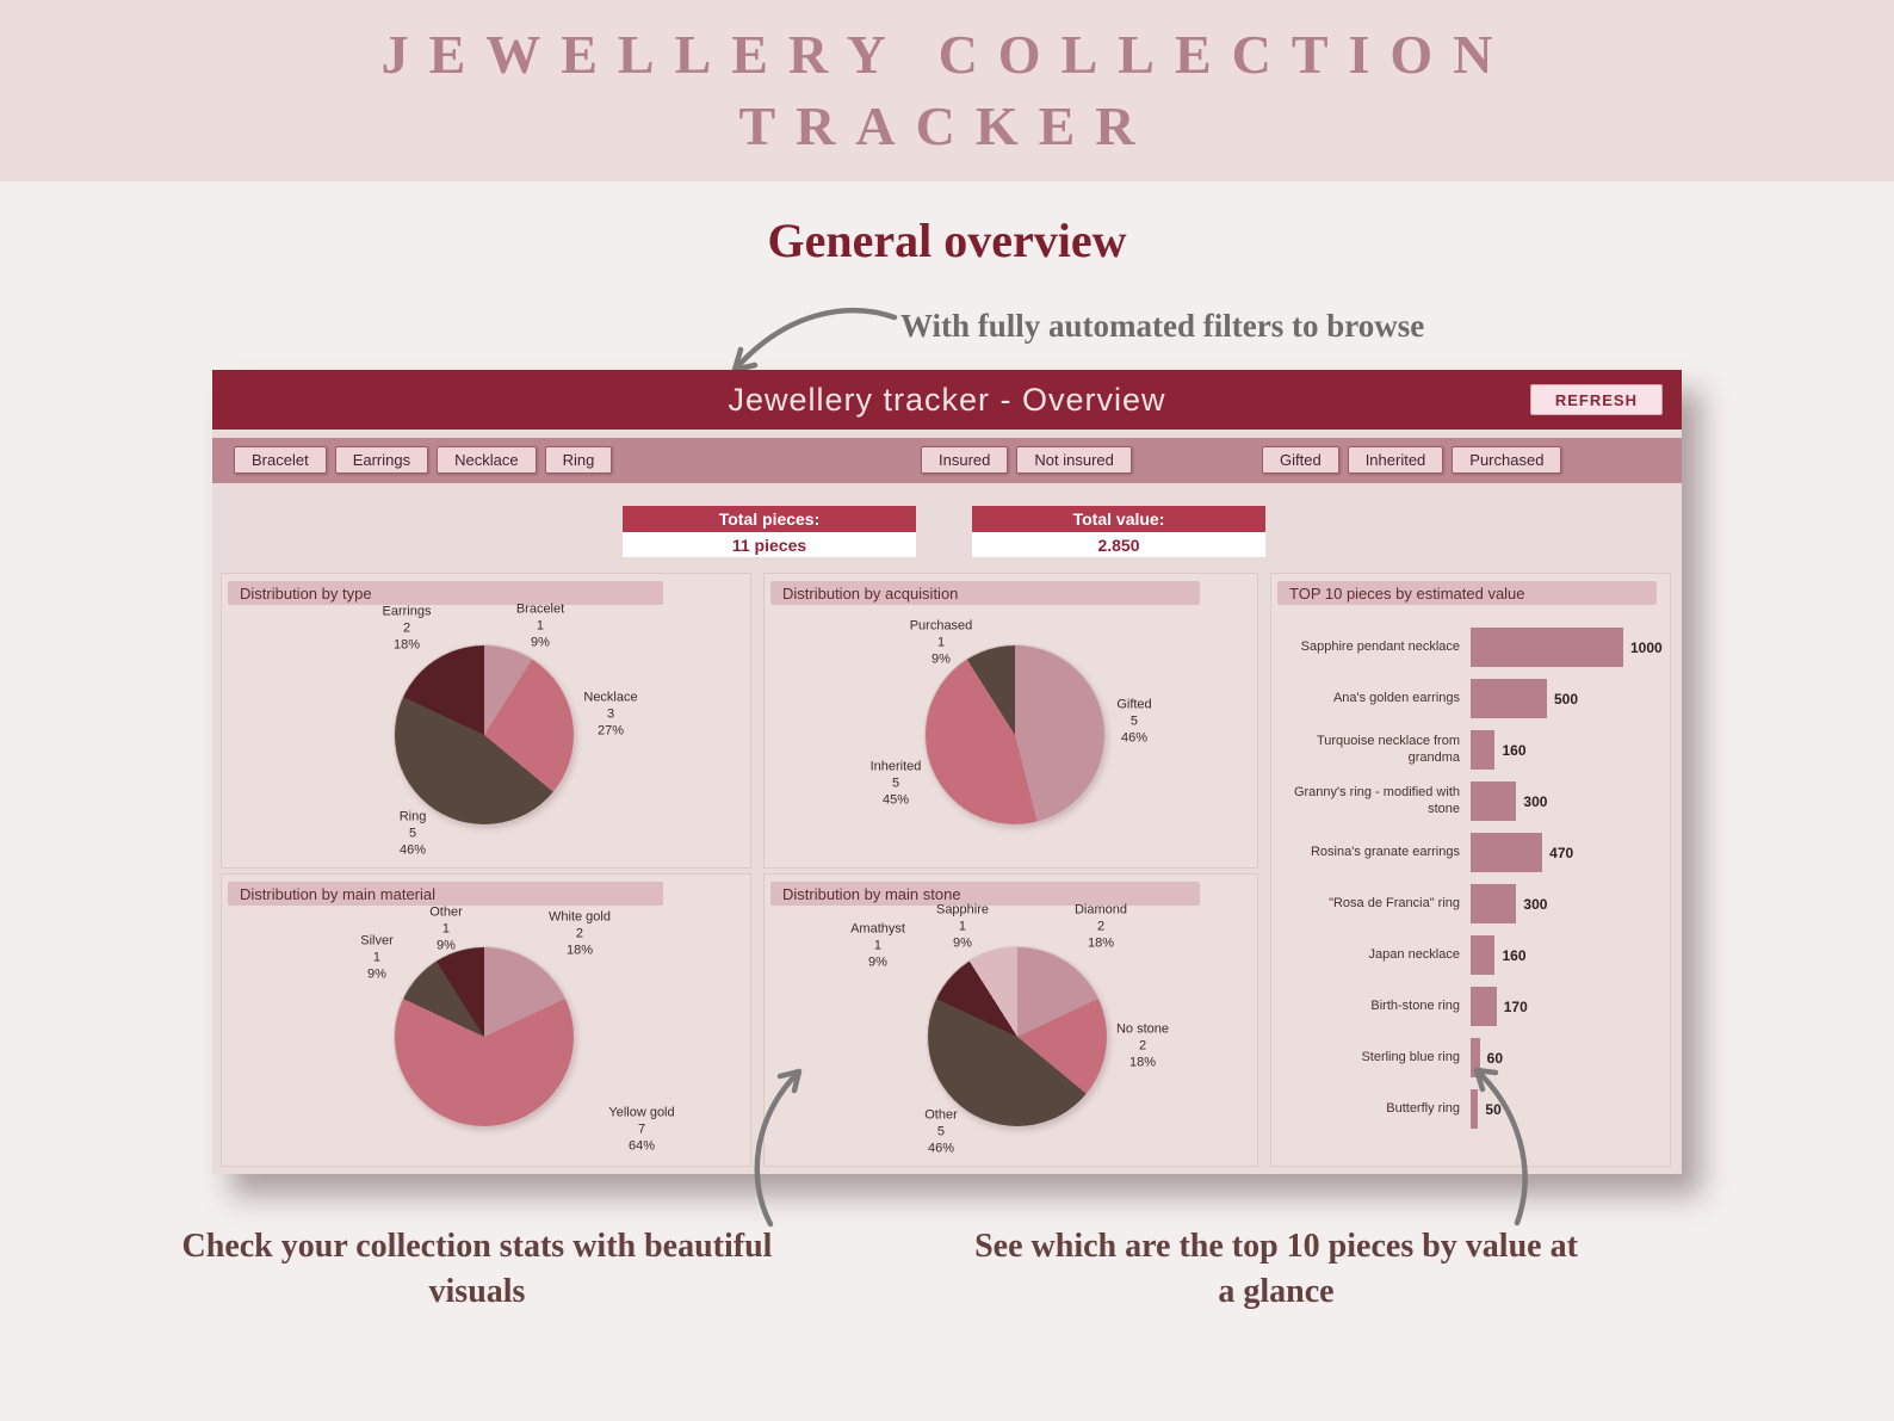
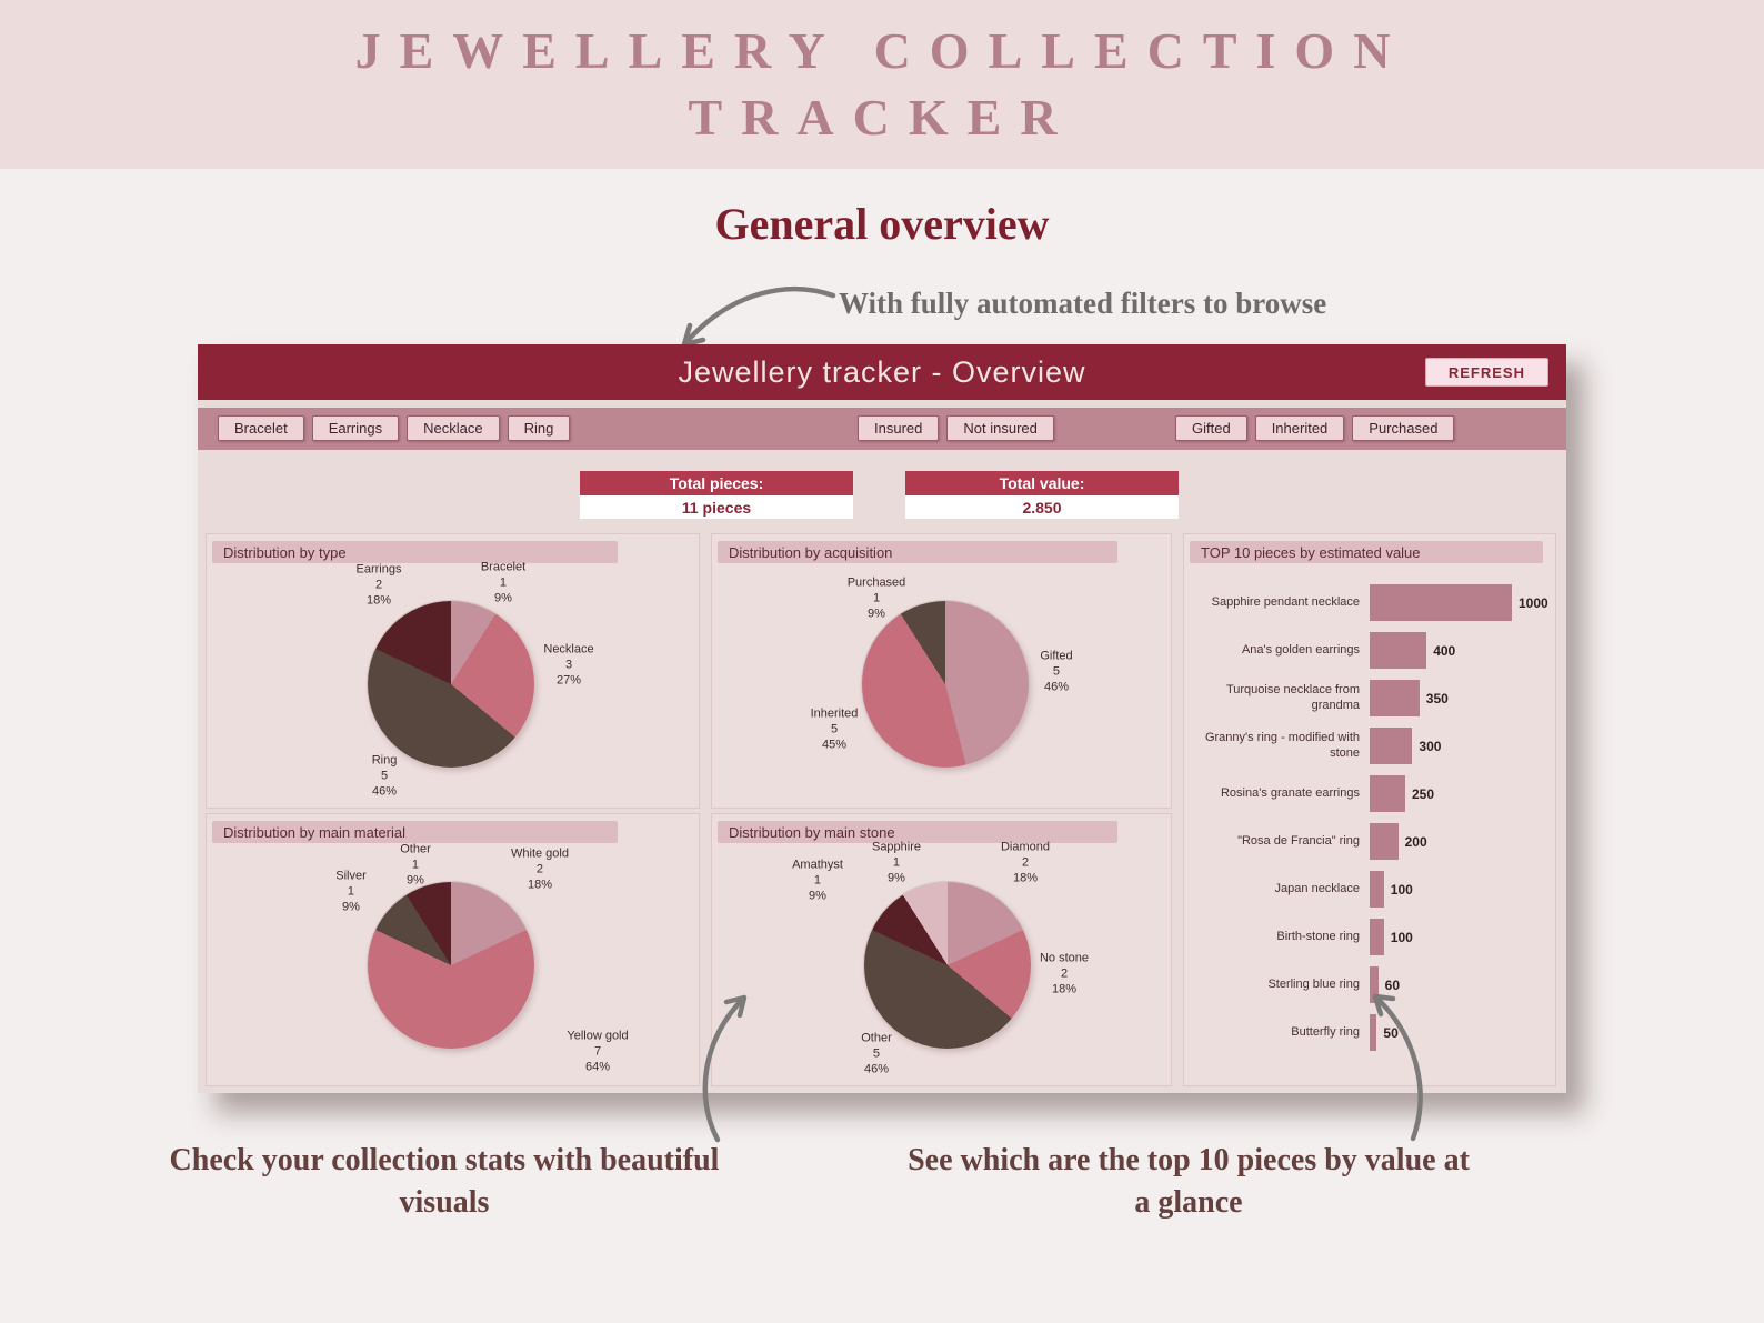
TOP 10 pieces by estimated value/Ana's golden earrings: 500 -> 400
TOP 10 pieces by estimated value/Turquoise necklace from grandma: 160 -> 350
TOP 10 pieces by estimated value/Rosina's granate earrings: 470 -> 250
TOP 10 pieces by estimated value/"Rosa de Francia" ring: 300 -> 200
TOP 10 pieces by estimated value/Japan necklace: 160 -> 100
TOP 10 pieces by estimated value/Birth-stone ring: 170 -> 100
